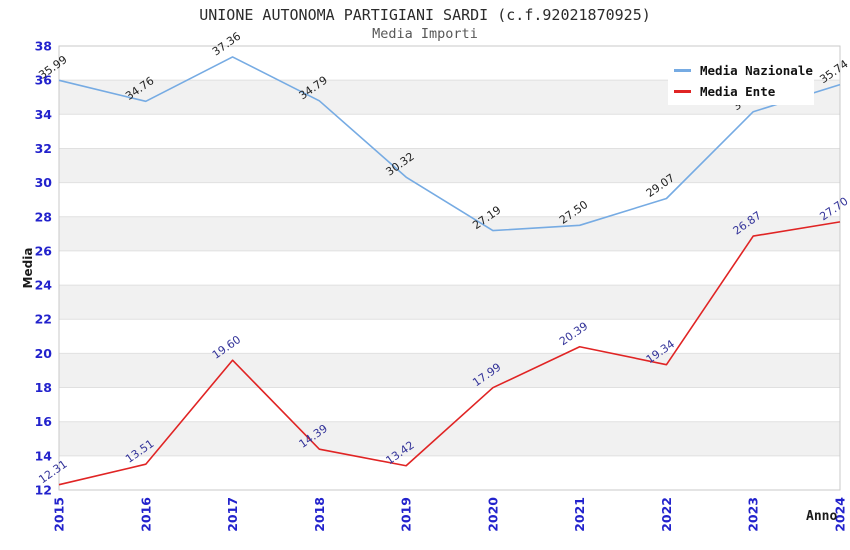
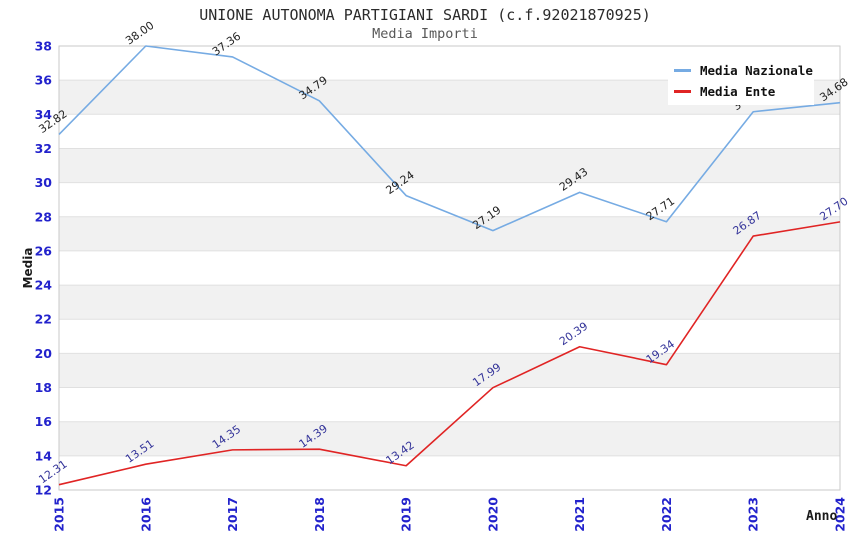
Media Nazionale/2015: 35.99 -> 32.82
Media Nazionale/2016: 34.76 -> 38.00
Media Ente/2017: 19.60 -> 14.35
Media Nazionale/2019: 30.32 -> 29.24
Media Nazionale/2021: 27.50 -> 29.43
Media Nazionale/2022: 29.07 -> 27.71
Media Nazionale/2024: 35.74 -> 34.68
